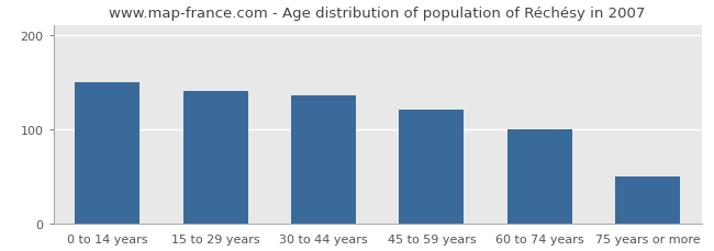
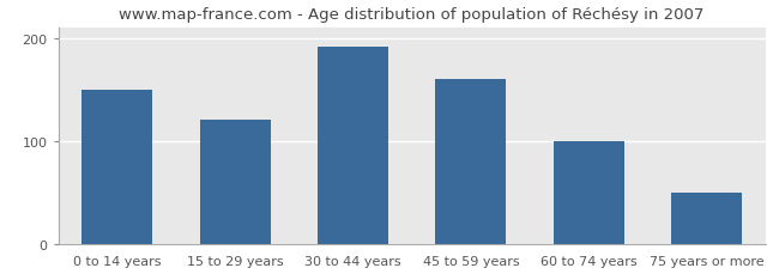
15 to 29 years: 140 -> 120
30 to 44 years: 136 -> 191
45 to 59 years: 120 -> 160
